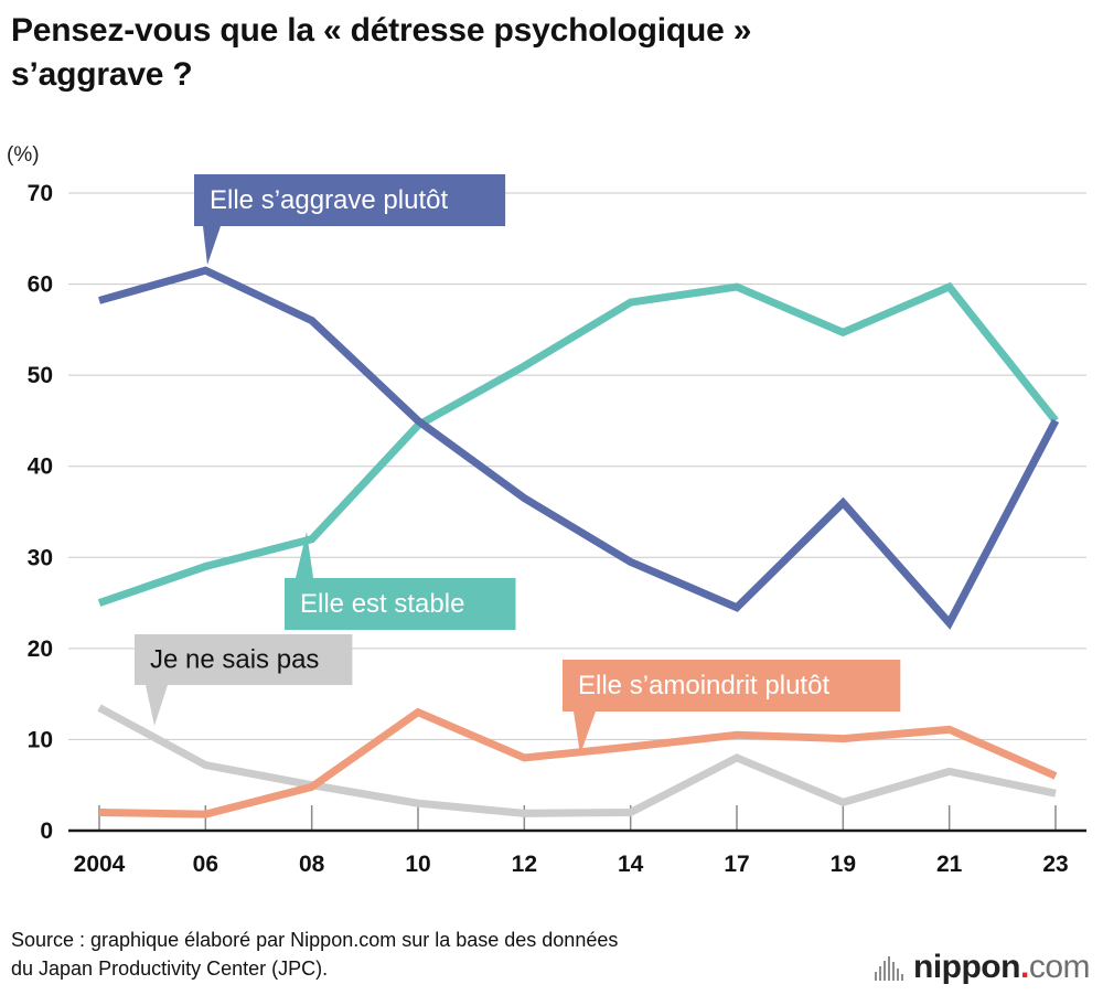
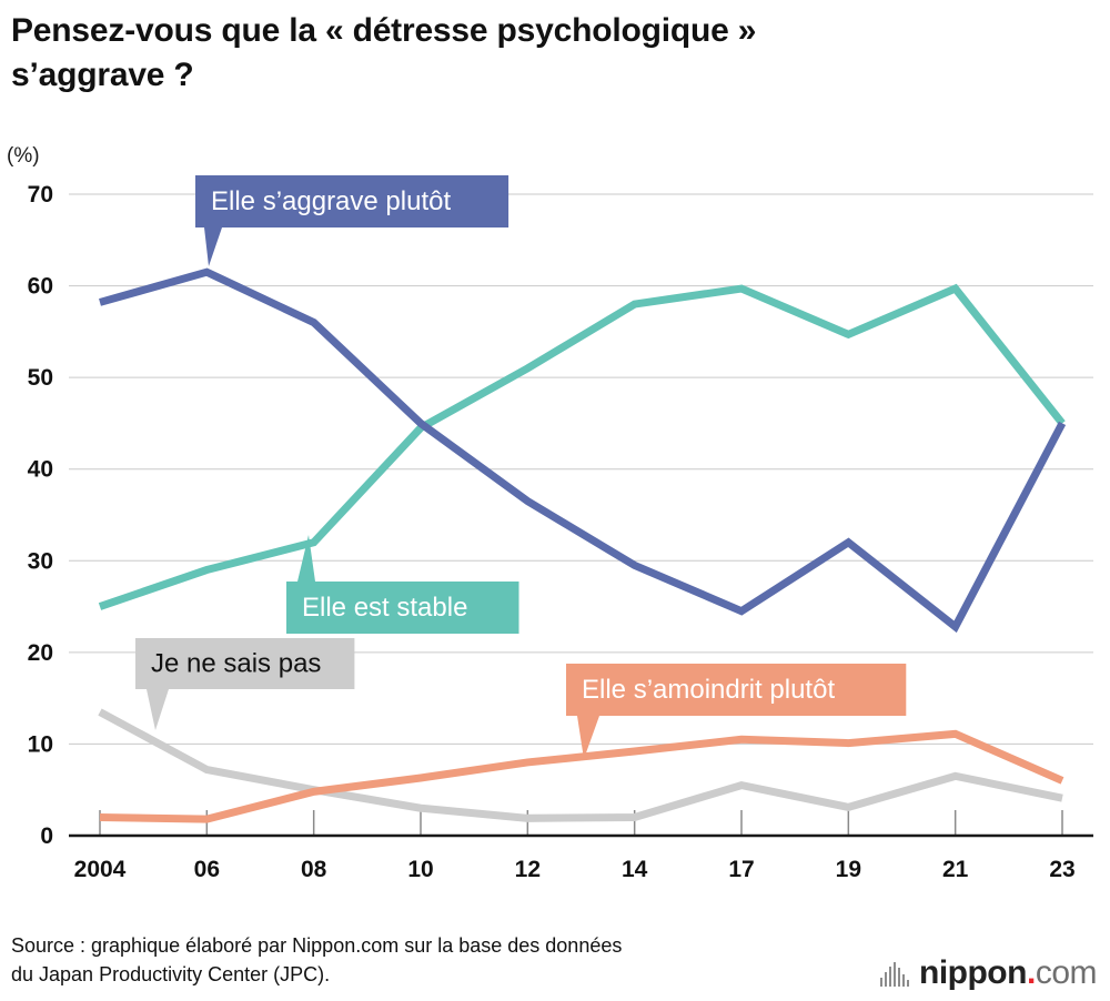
Elle s’amoindrit plutôt/10: 13 -> 6
Je ne sais pas/17: 8 -> 6
Elle s’aggrave plutôt/19: 36 -> 32
